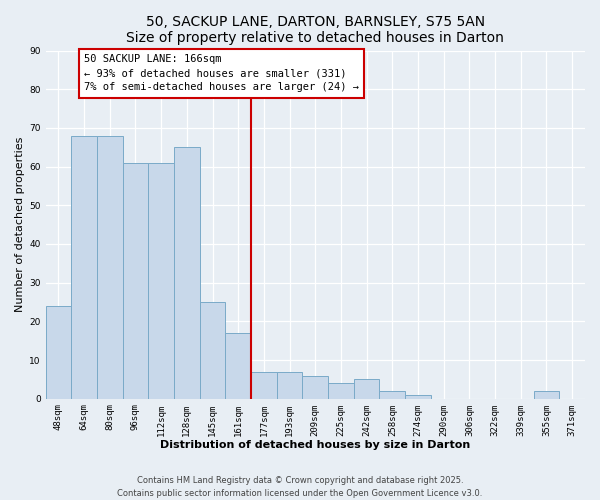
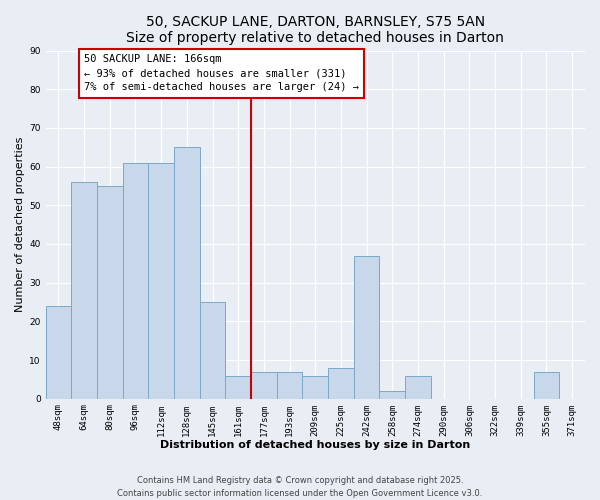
64sqm: 68 -> 56
80sqm: 68 -> 55
161sqm: 17 -> 6
225sqm: 4 -> 8
242sqm: 5 -> 37
274sqm: 1 -> 6
355sqm: 2 -> 7
